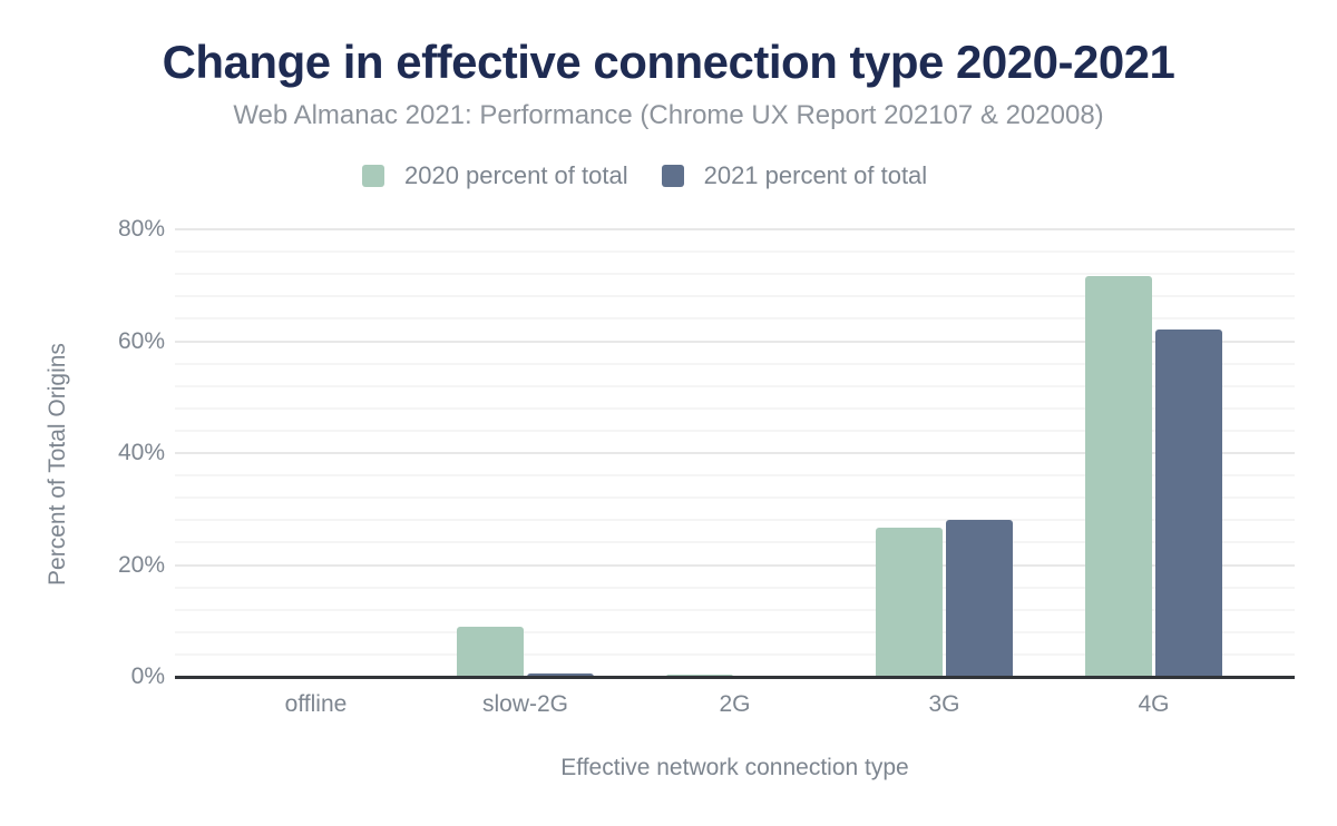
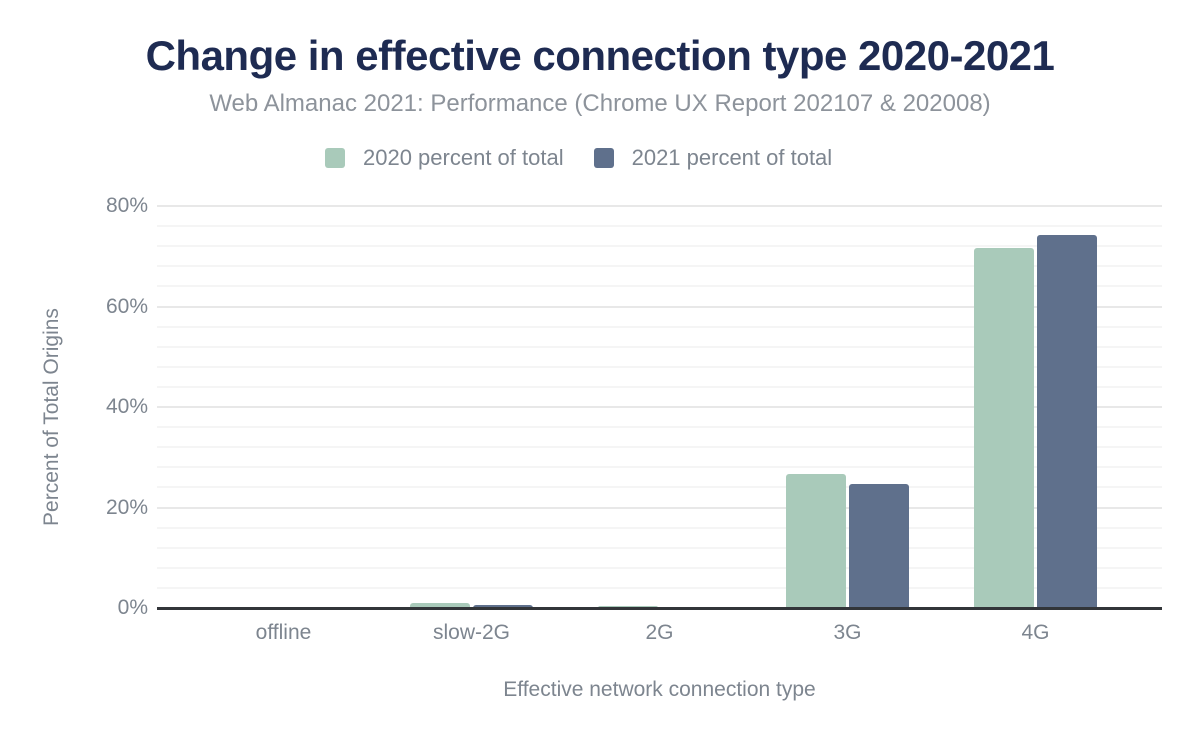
2020 percent of total/slow-2G: 9% -> 1%
2021 percent of total/3G: 28% -> 25%
2021 percent of total/4G: 62% -> 74%
